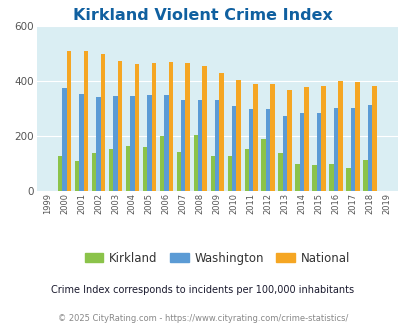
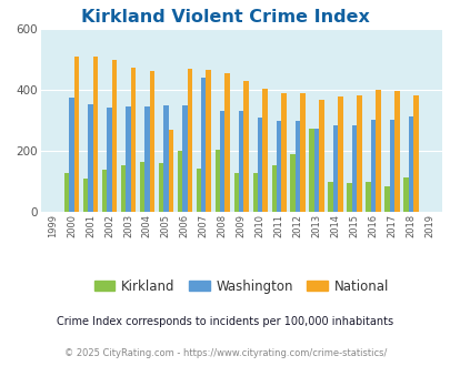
National/2005: 468 -> 270
Washington/2007: 333 -> 440
Kirkland/2013: 140 -> 275
